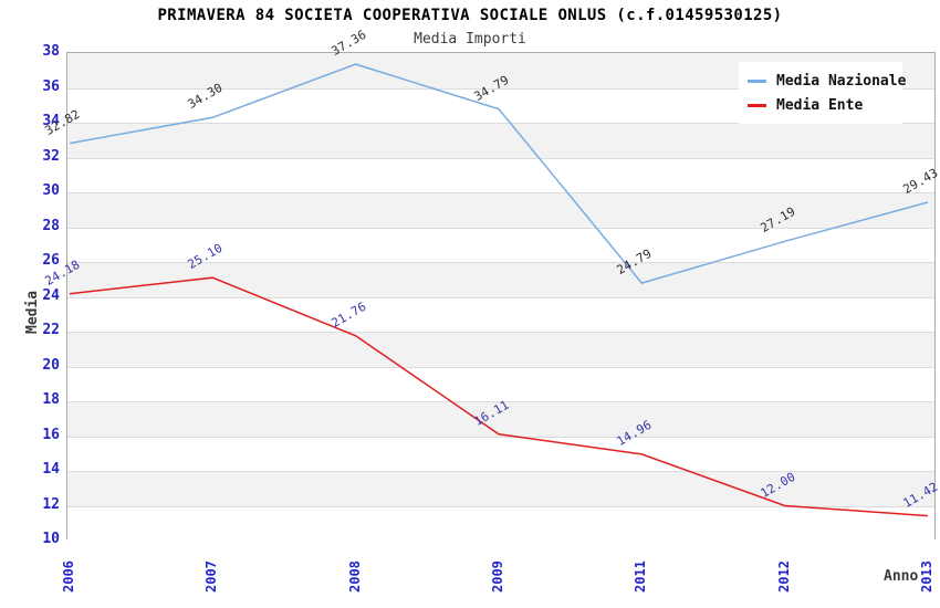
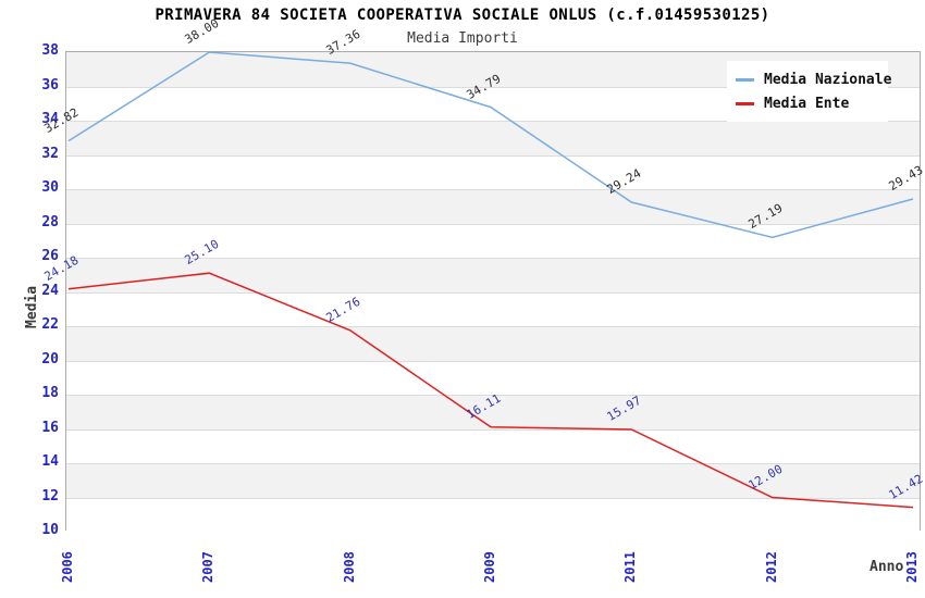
Media Nazionale/2007: 34.30 -> 38.00
Media Nazionale/2011: 24.79 -> 29.24
Media Ente/2011: 14.96 -> 15.97
